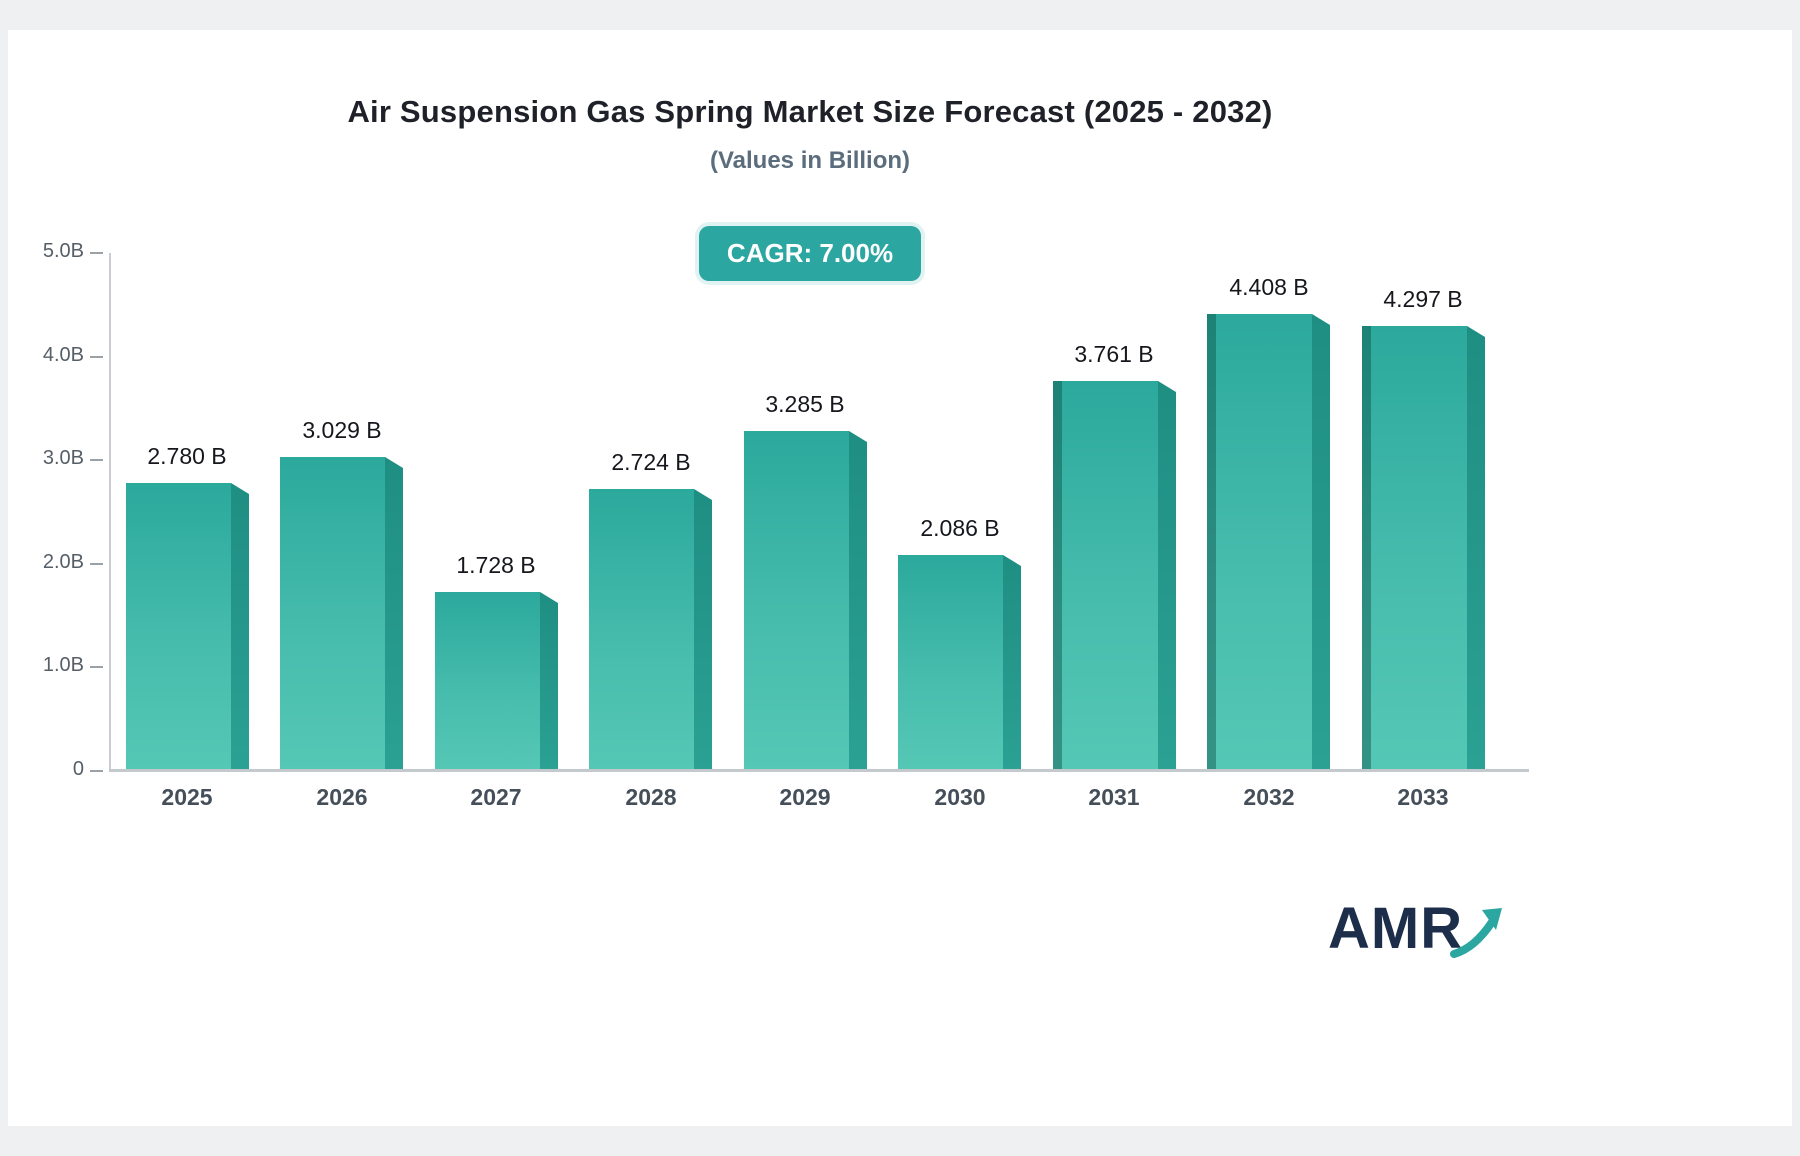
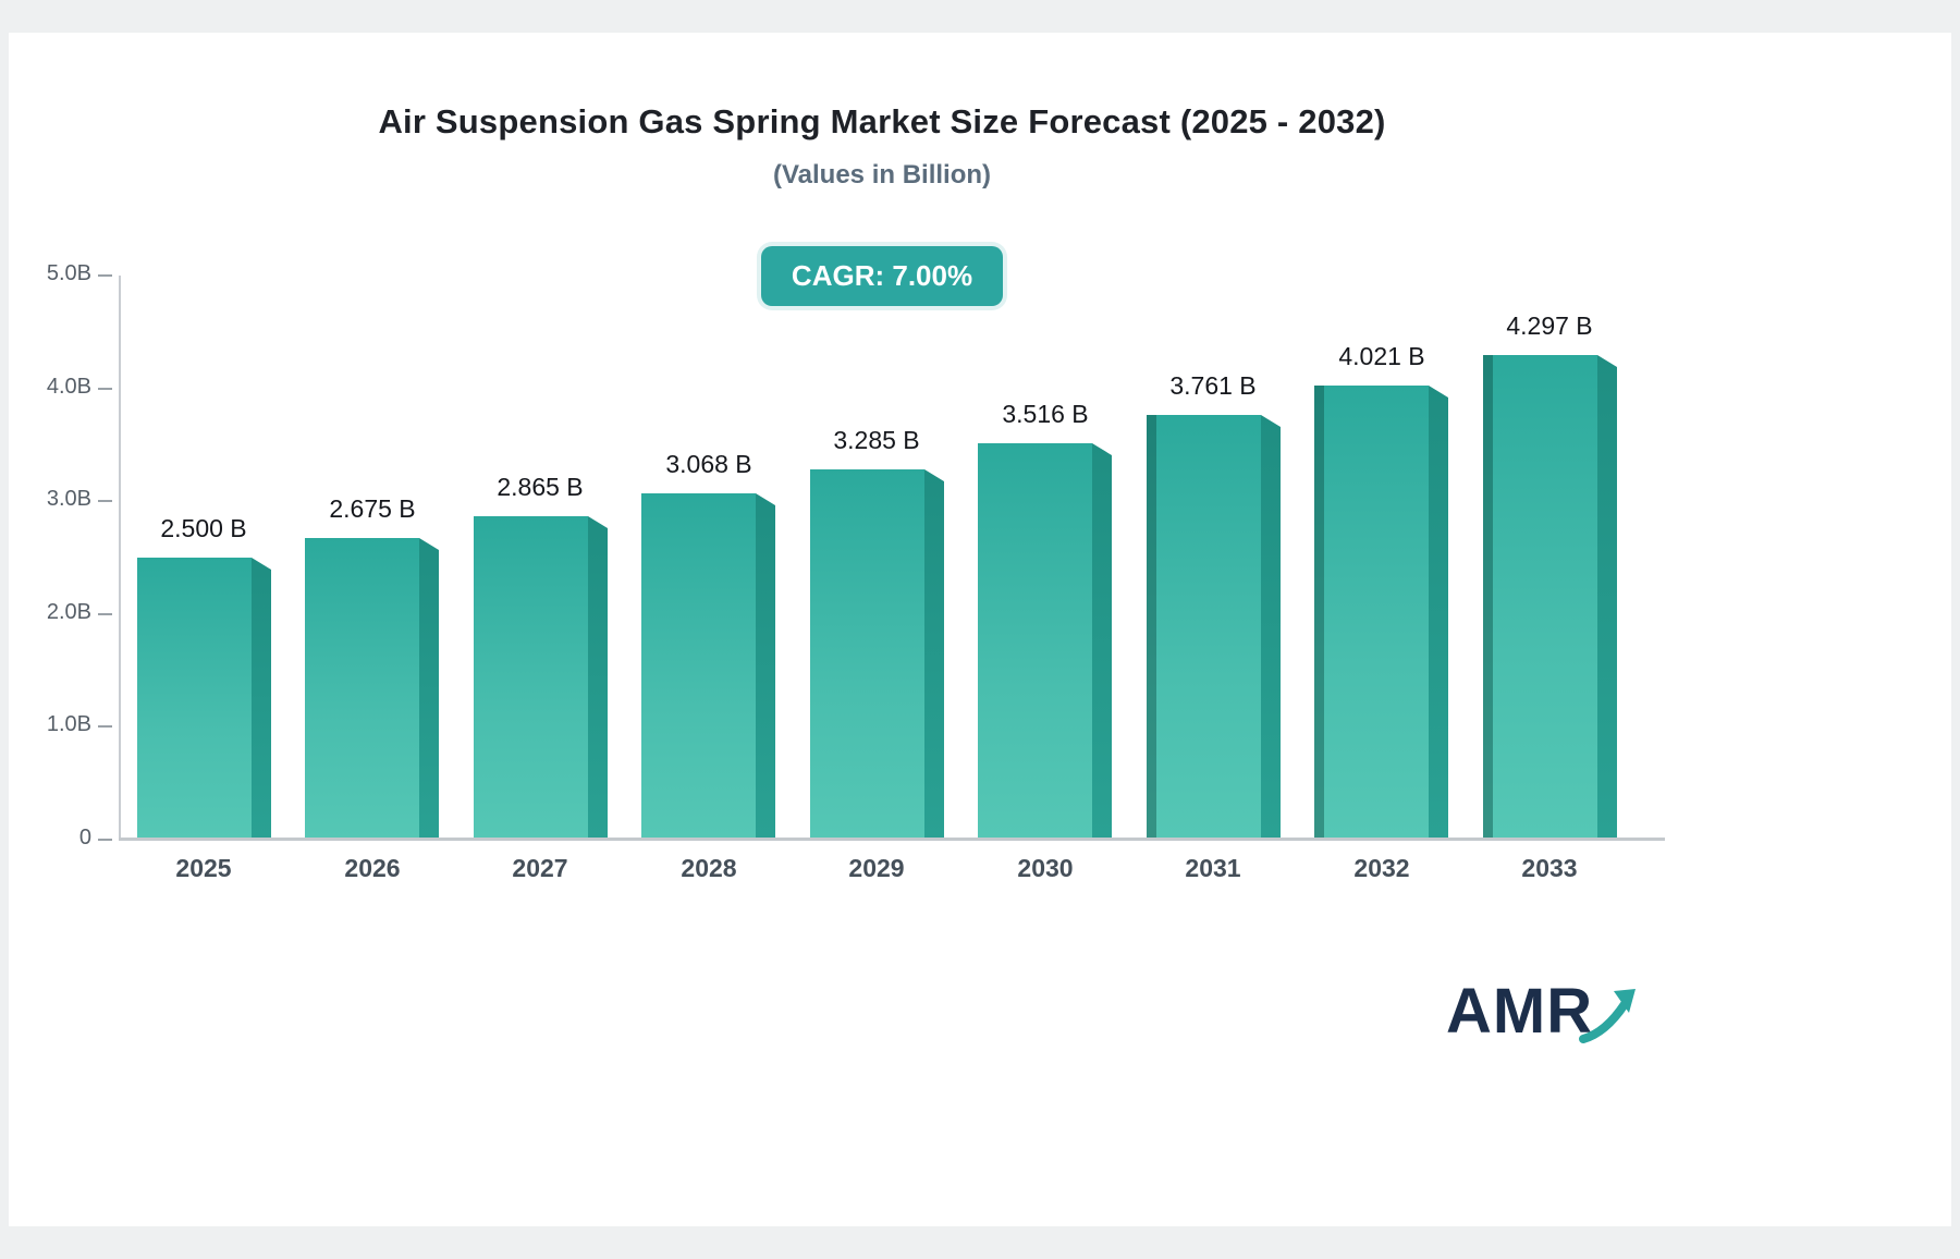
2025: 2.780 -> 2.500
2026: 3.029 -> 2.675
2027: 1.728 -> 2.865
2028: 2.724 -> 3.068
2030: 2.086 -> 3.516
2032: 4.408 -> 4.021
